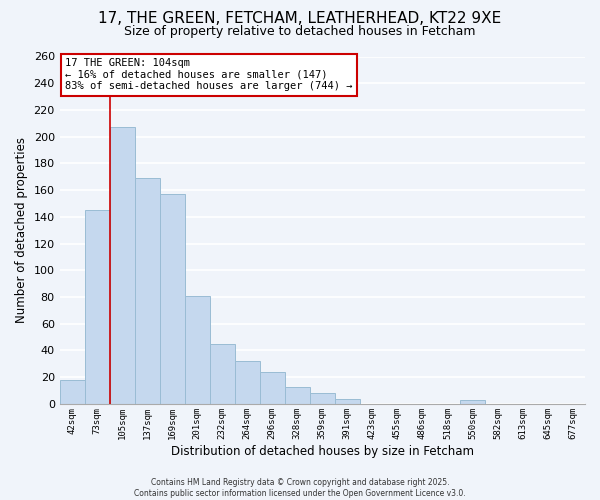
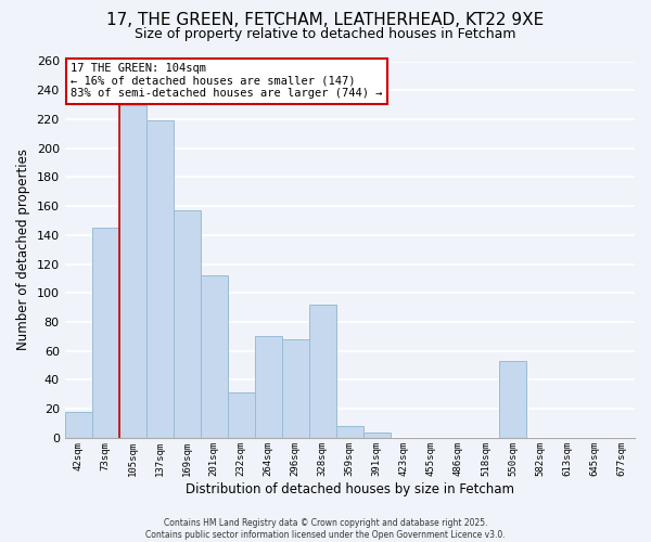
105sqm: 207 -> 230
137sqm: 169 -> 219
201sqm: 81 -> 112
232sqm: 45 -> 31
264sqm: 32 -> 70
296sqm: 24 -> 68
328sqm: 13 -> 92
550sqm: 3 -> 53
